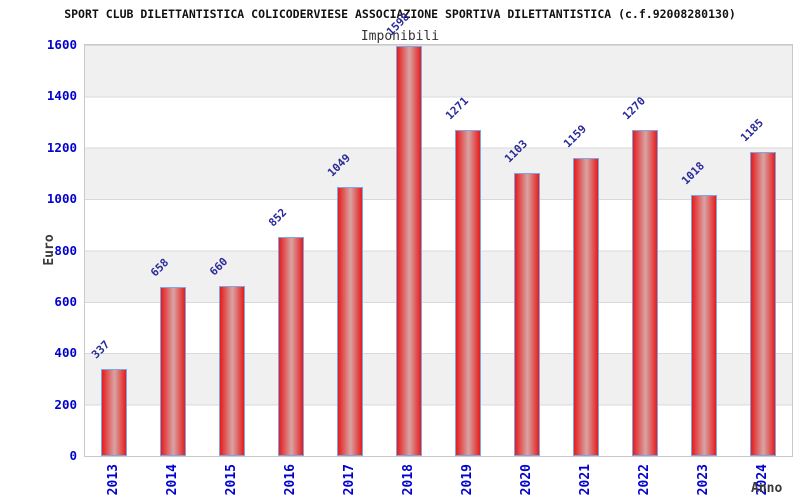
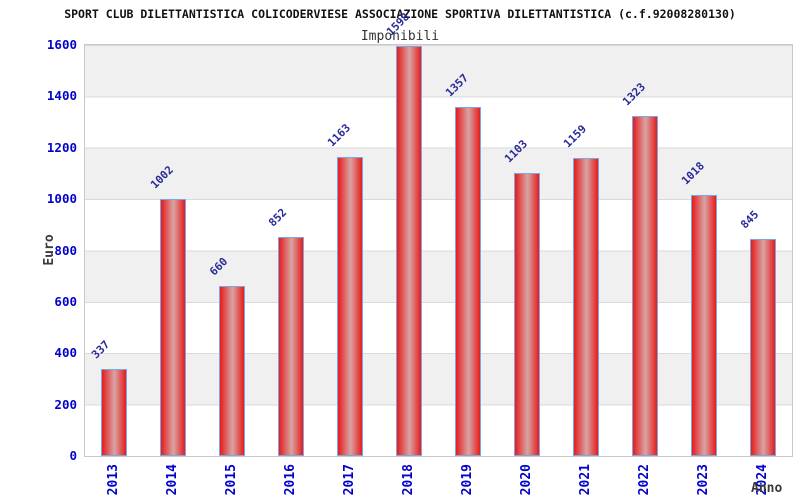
2014: 658 -> 1002
2017: 1049 -> 1163
2019: 1271 -> 1357
2022: 1270 -> 1323
2024: 1185 -> 845
